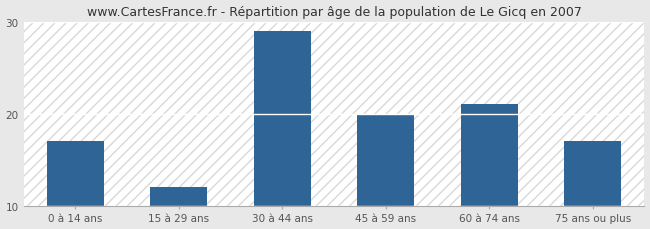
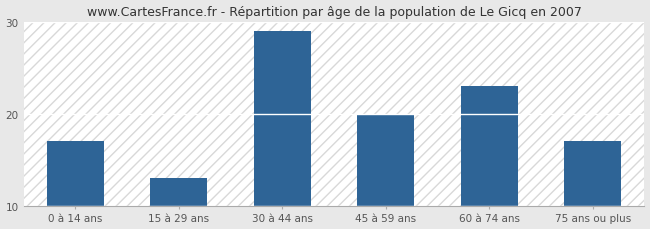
15 à 29 ans: 12 -> 13
60 à 74 ans: 21 -> 23
